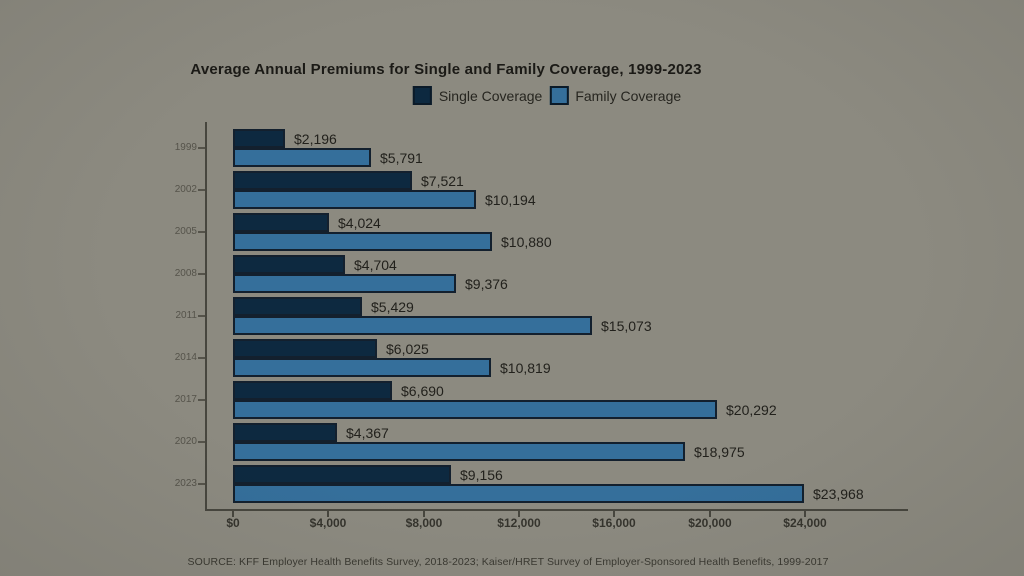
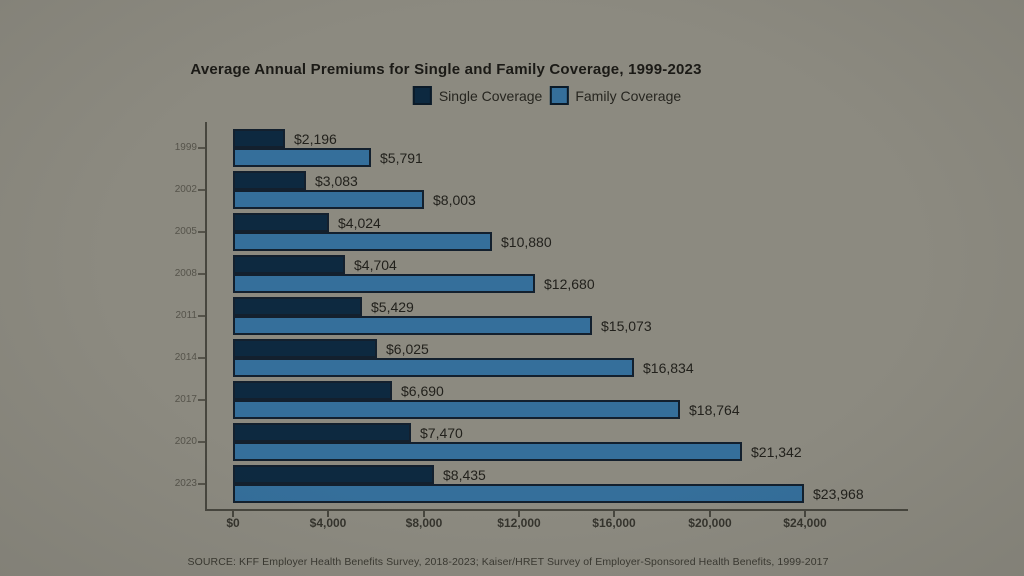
Single Coverage/2002: $7,521 -> $3,083
Family Coverage/2002: $10,194 -> $8,003
Family Coverage/2008: $9,376 -> $12,680
Family Coverage/2014: $10,819 -> $16,834
Family Coverage/2017: $20,292 -> $18,764
Single Coverage/2020: $4,367 -> $7,470
Family Coverage/2020: $18,975 -> $21,342
Single Coverage/2023: $9,156 -> $8,435
